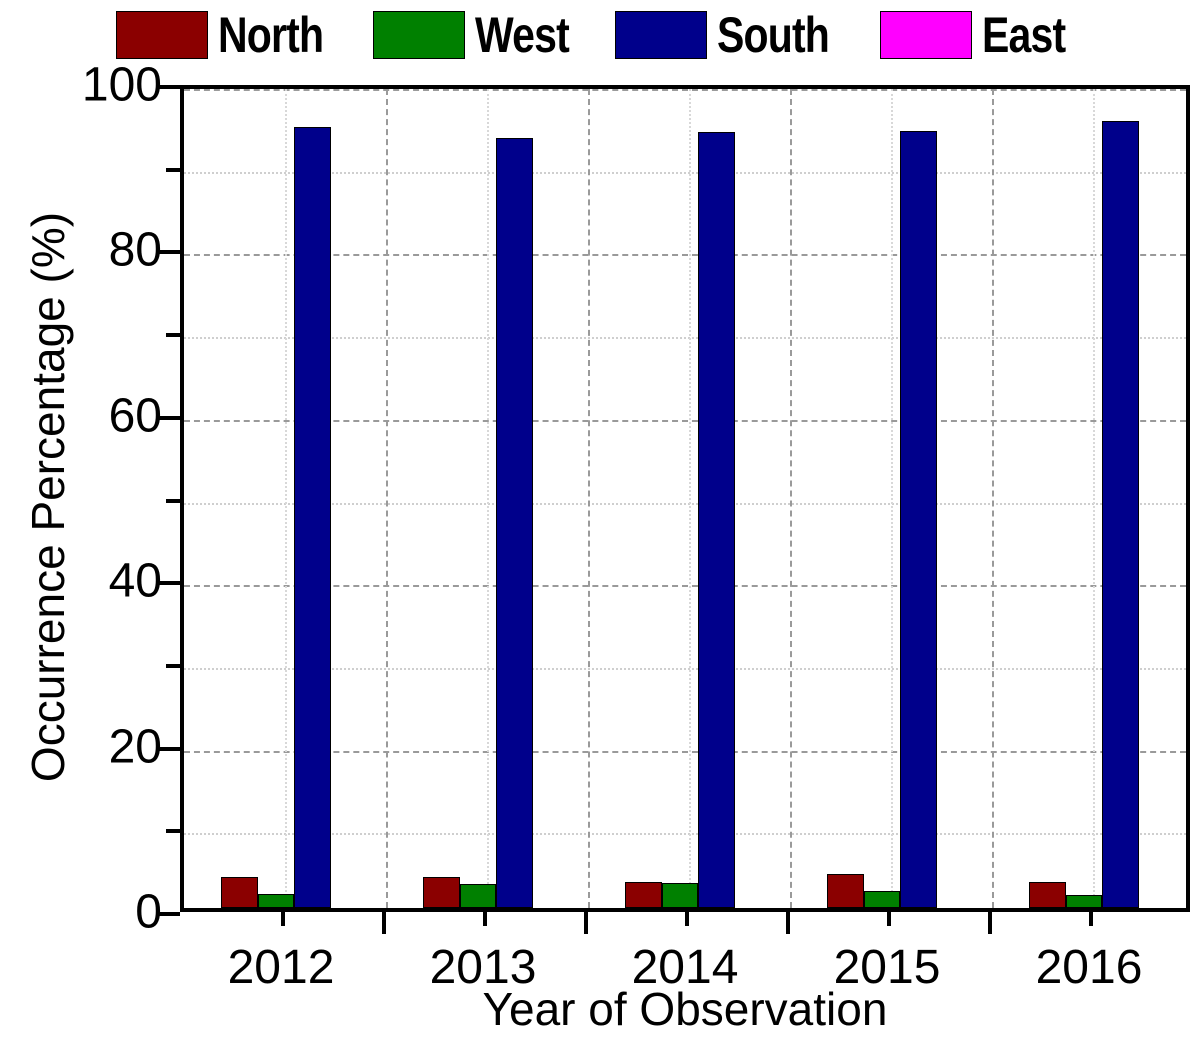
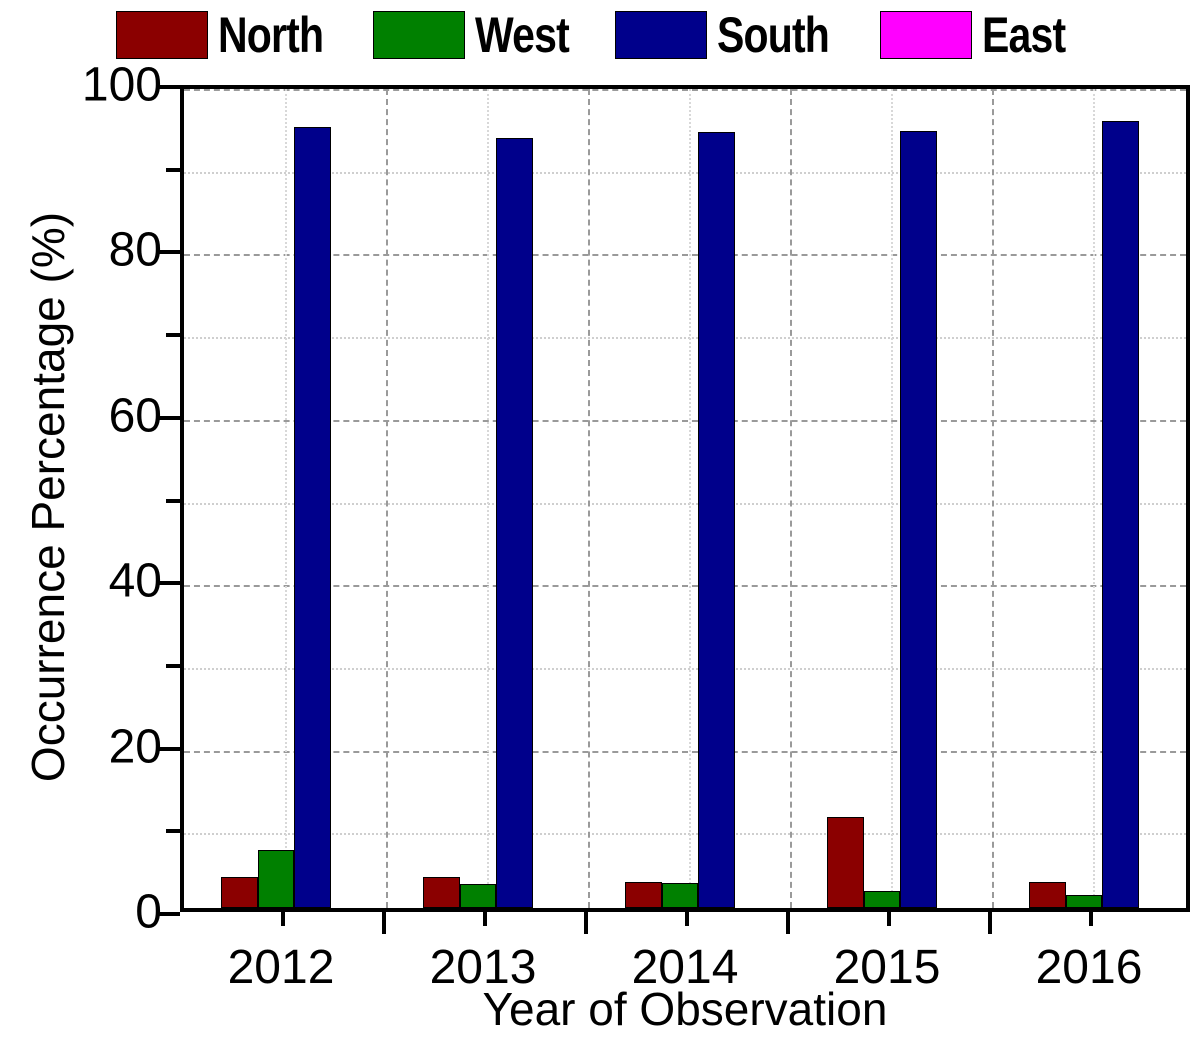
West/2012: 2 -> 7
North/2015: 4 -> 11
